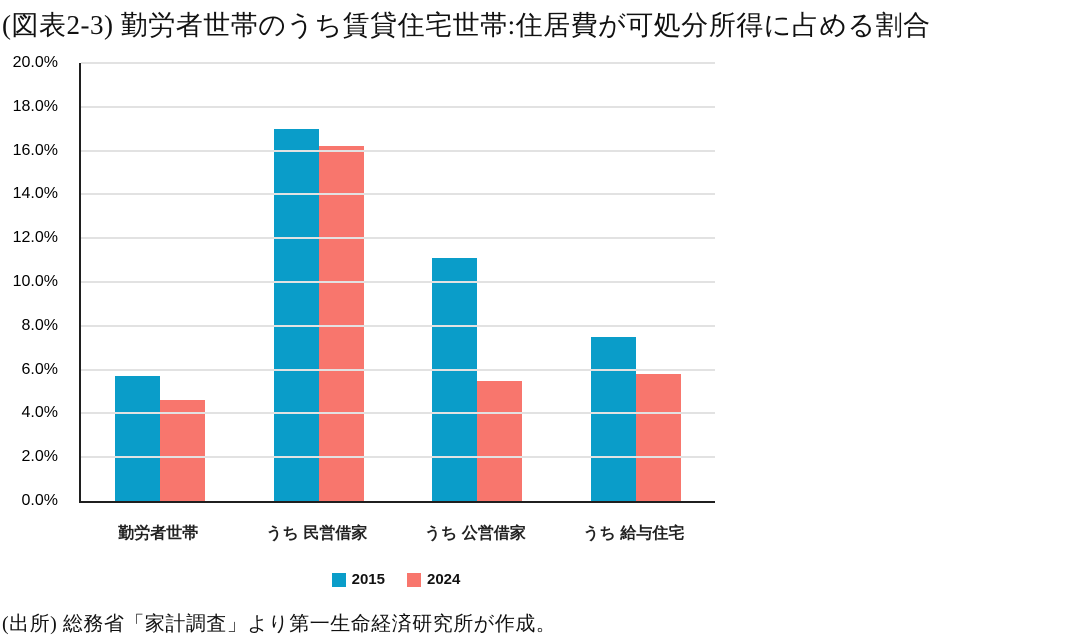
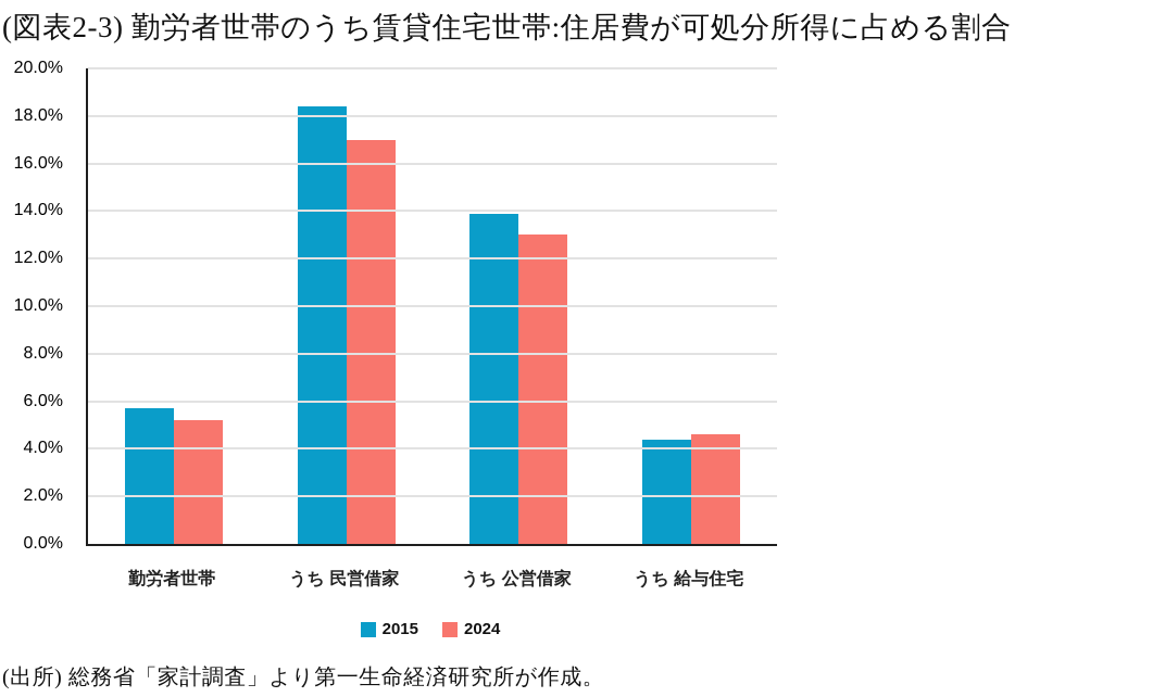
2024/勤労者世帯: 4.6% -> 5.2%
2015/うち 民営借家: 17.0% -> 18.4%
2024/うち 民営借家: 16.2% -> 17.0%
2015/うち 公営借家: 11.1% -> 13.9%
2024/うち 公営借家: 5.5% -> 13.0%
2015/うち 給与住宅: 7.5% -> 4.4%
2024/うち 給与住宅: 5.8% -> 4.6%
